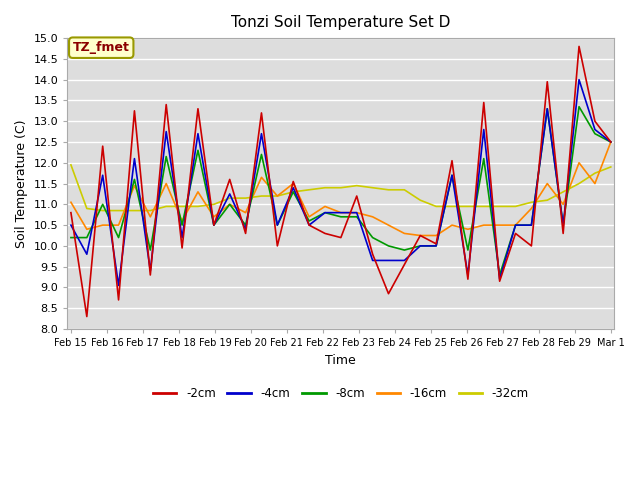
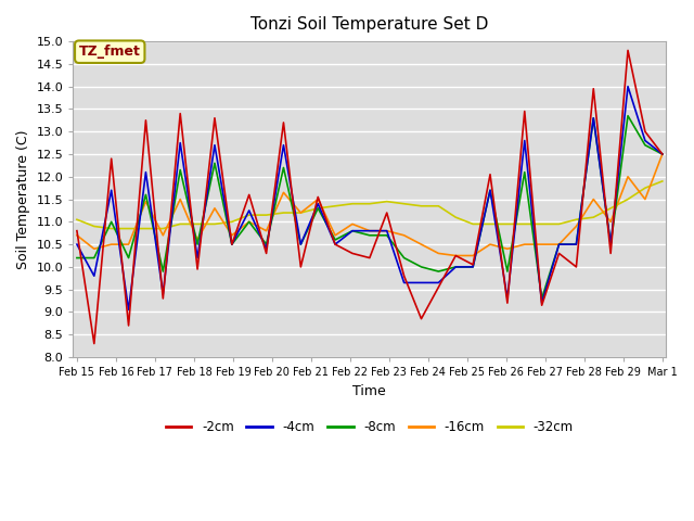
-16cm/Feb 15: 11.05 -> 10.70
-32cm/Feb 15: 11.95 -> 11.05
